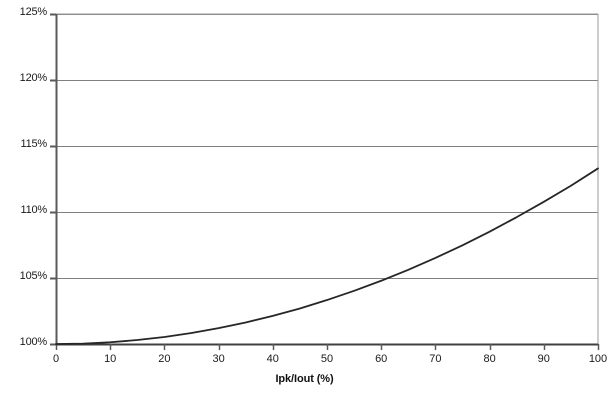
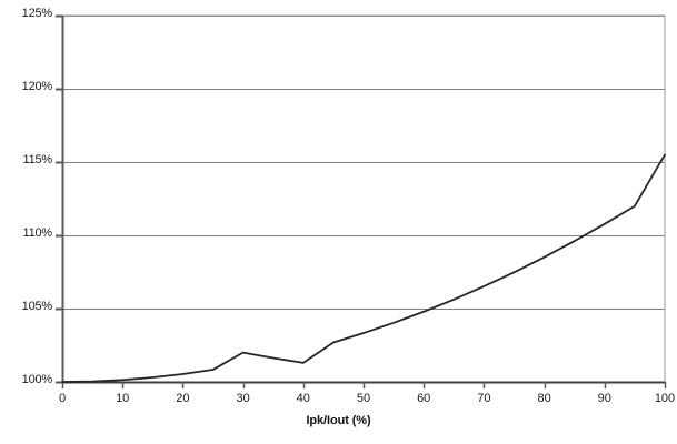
30: 101.2% -> 102.0%
40: 102.1% -> 101.3%
100: 113.3% -> 115.5%
